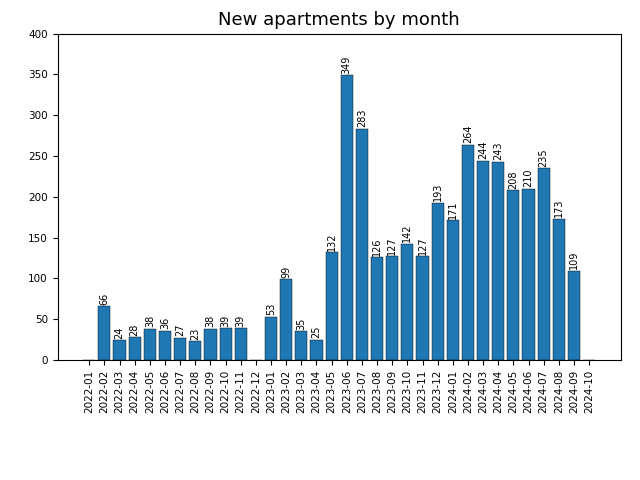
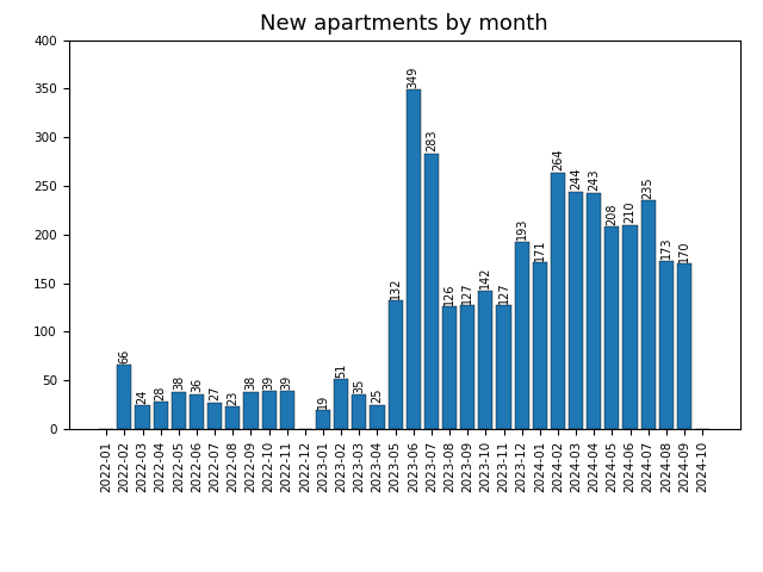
2023-01: 53 -> 19
2023-02: 99 -> 51
2024-09: 109 -> 170
